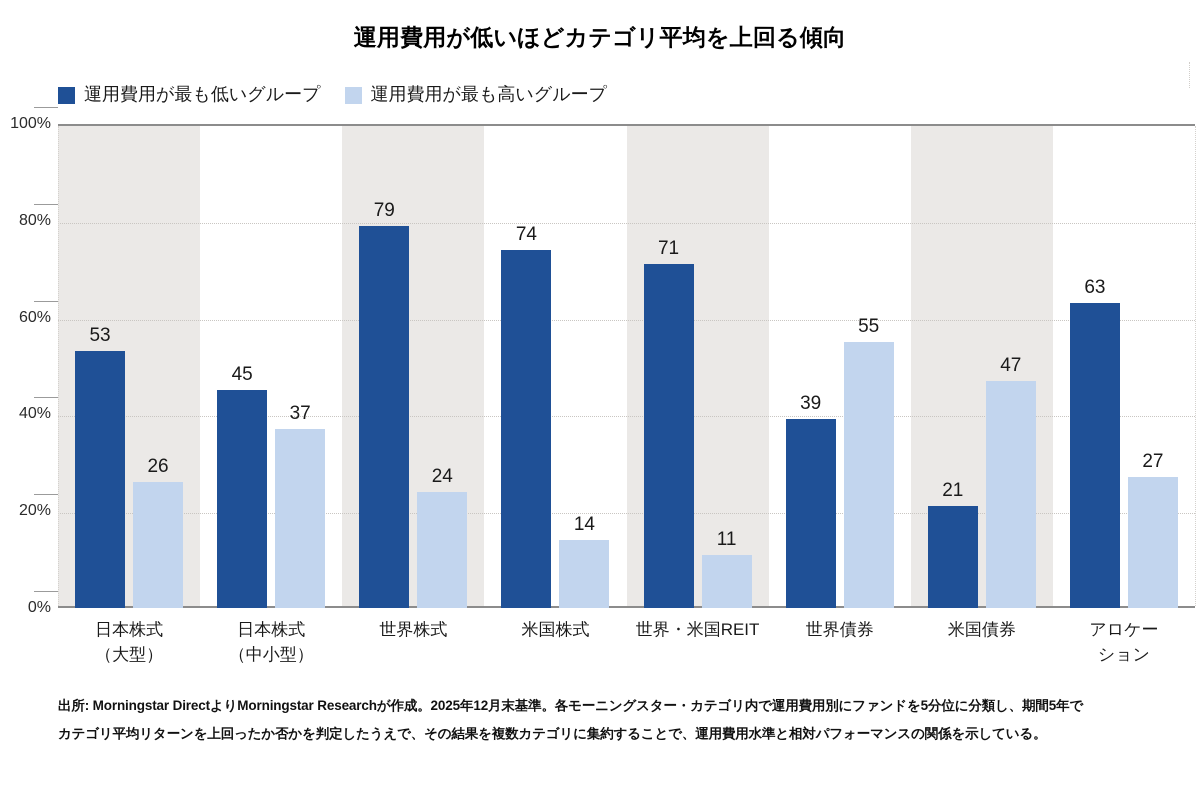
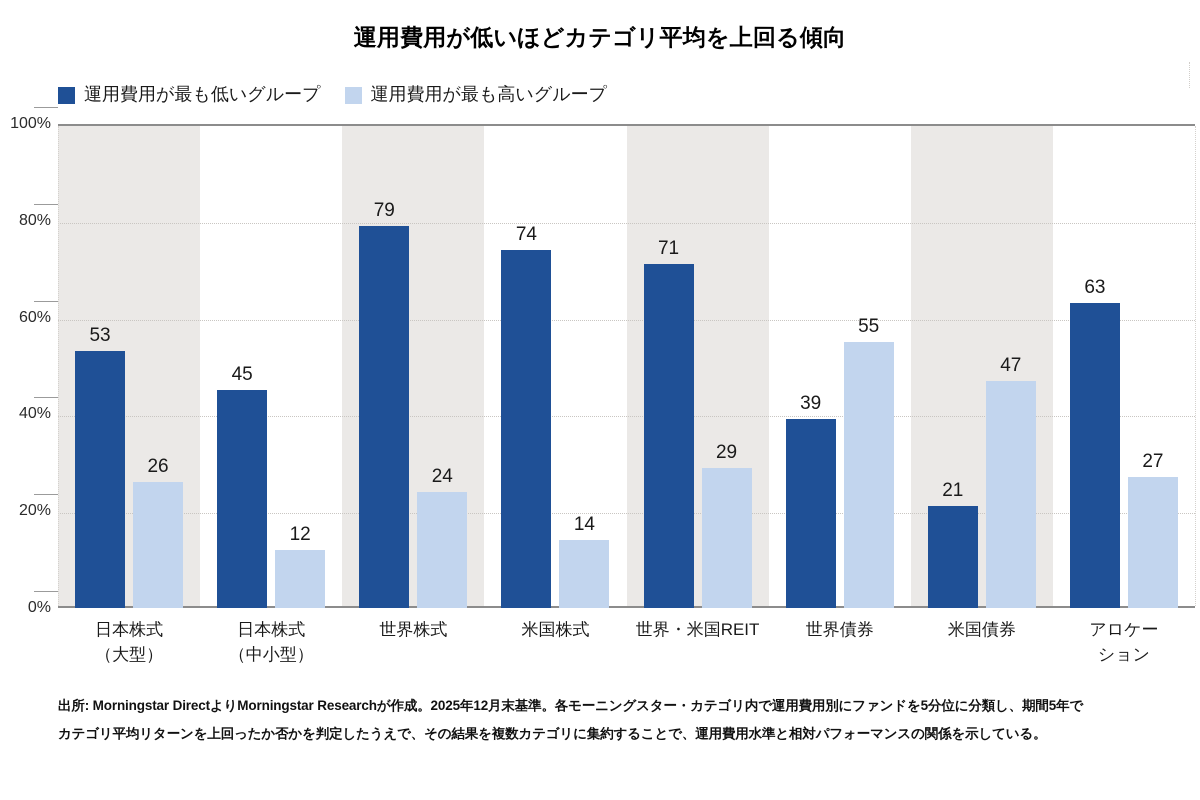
運用費用が最も高いグループ/日本株式（中小型）: 37 -> 12
運用費用が最も高いグループ/世界・米国REIT: 11 -> 29
